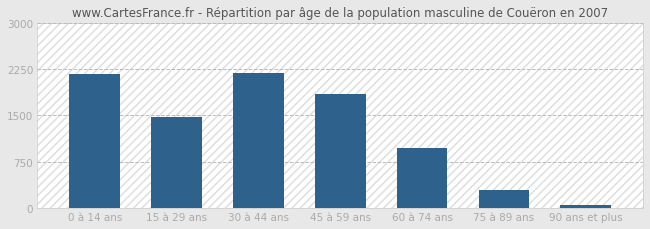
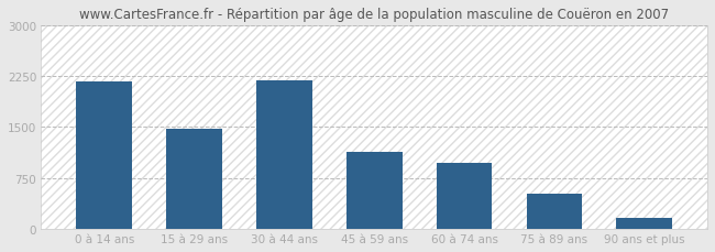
45 à 59 ans: 1840 -> 1140
75 à 89 ans: 300 -> 520
90 ans et plus: 40 -> 160
